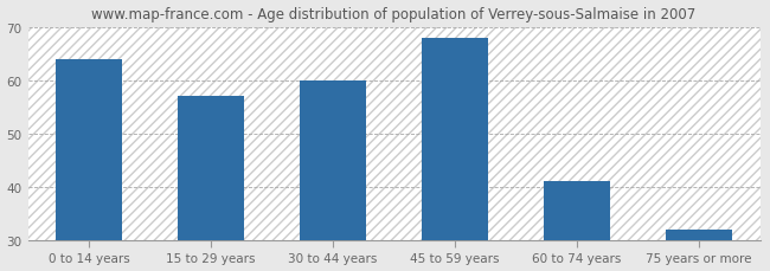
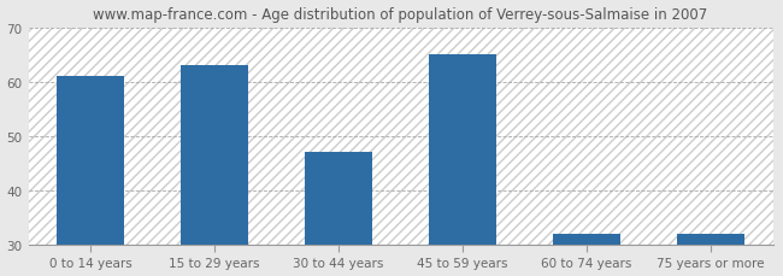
0 to 14 years: 64 -> 61
15 to 29 years: 57 -> 63
30 to 44 years: 60 -> 47
45 to 59 years: 68 -> 65
60 to 74 years: 41 -> 32
